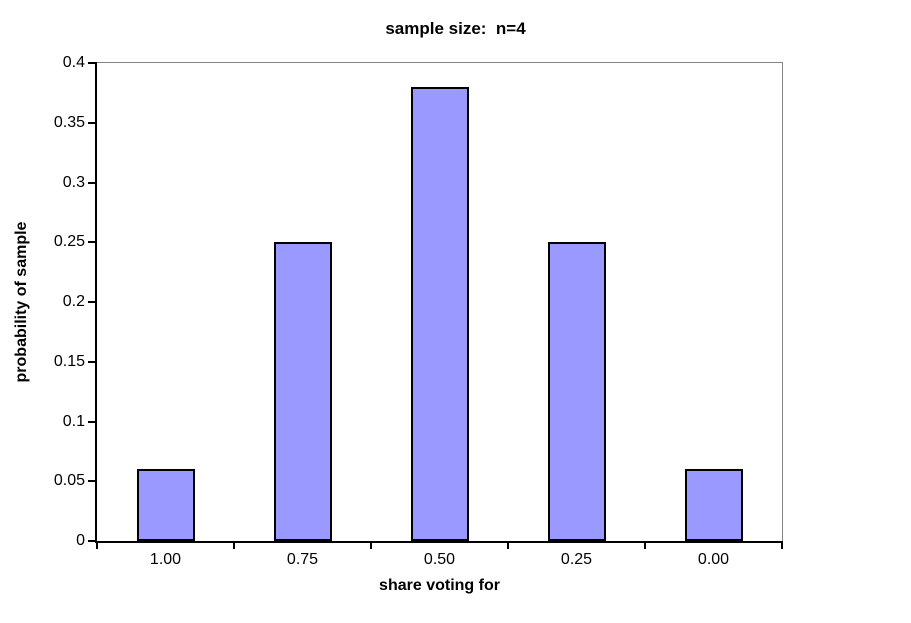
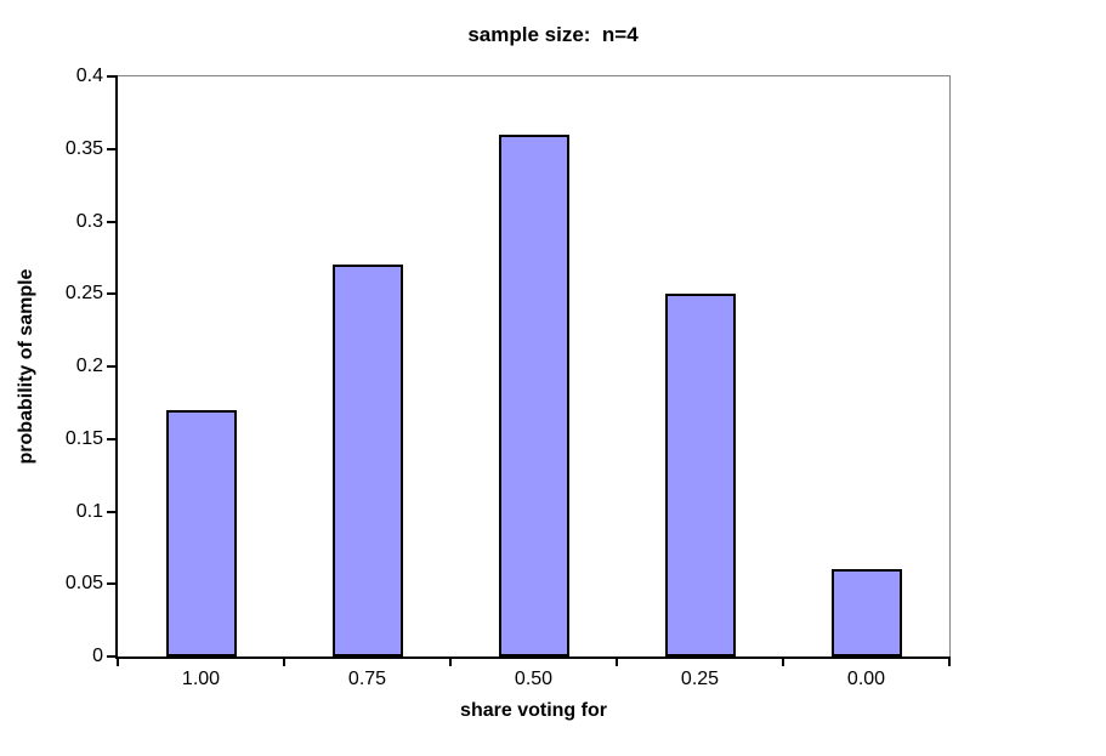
1.00: 0.06 -> 0.17
0.75: 0.25 -> 0.27
0.50: 0.38 -> 0.36
